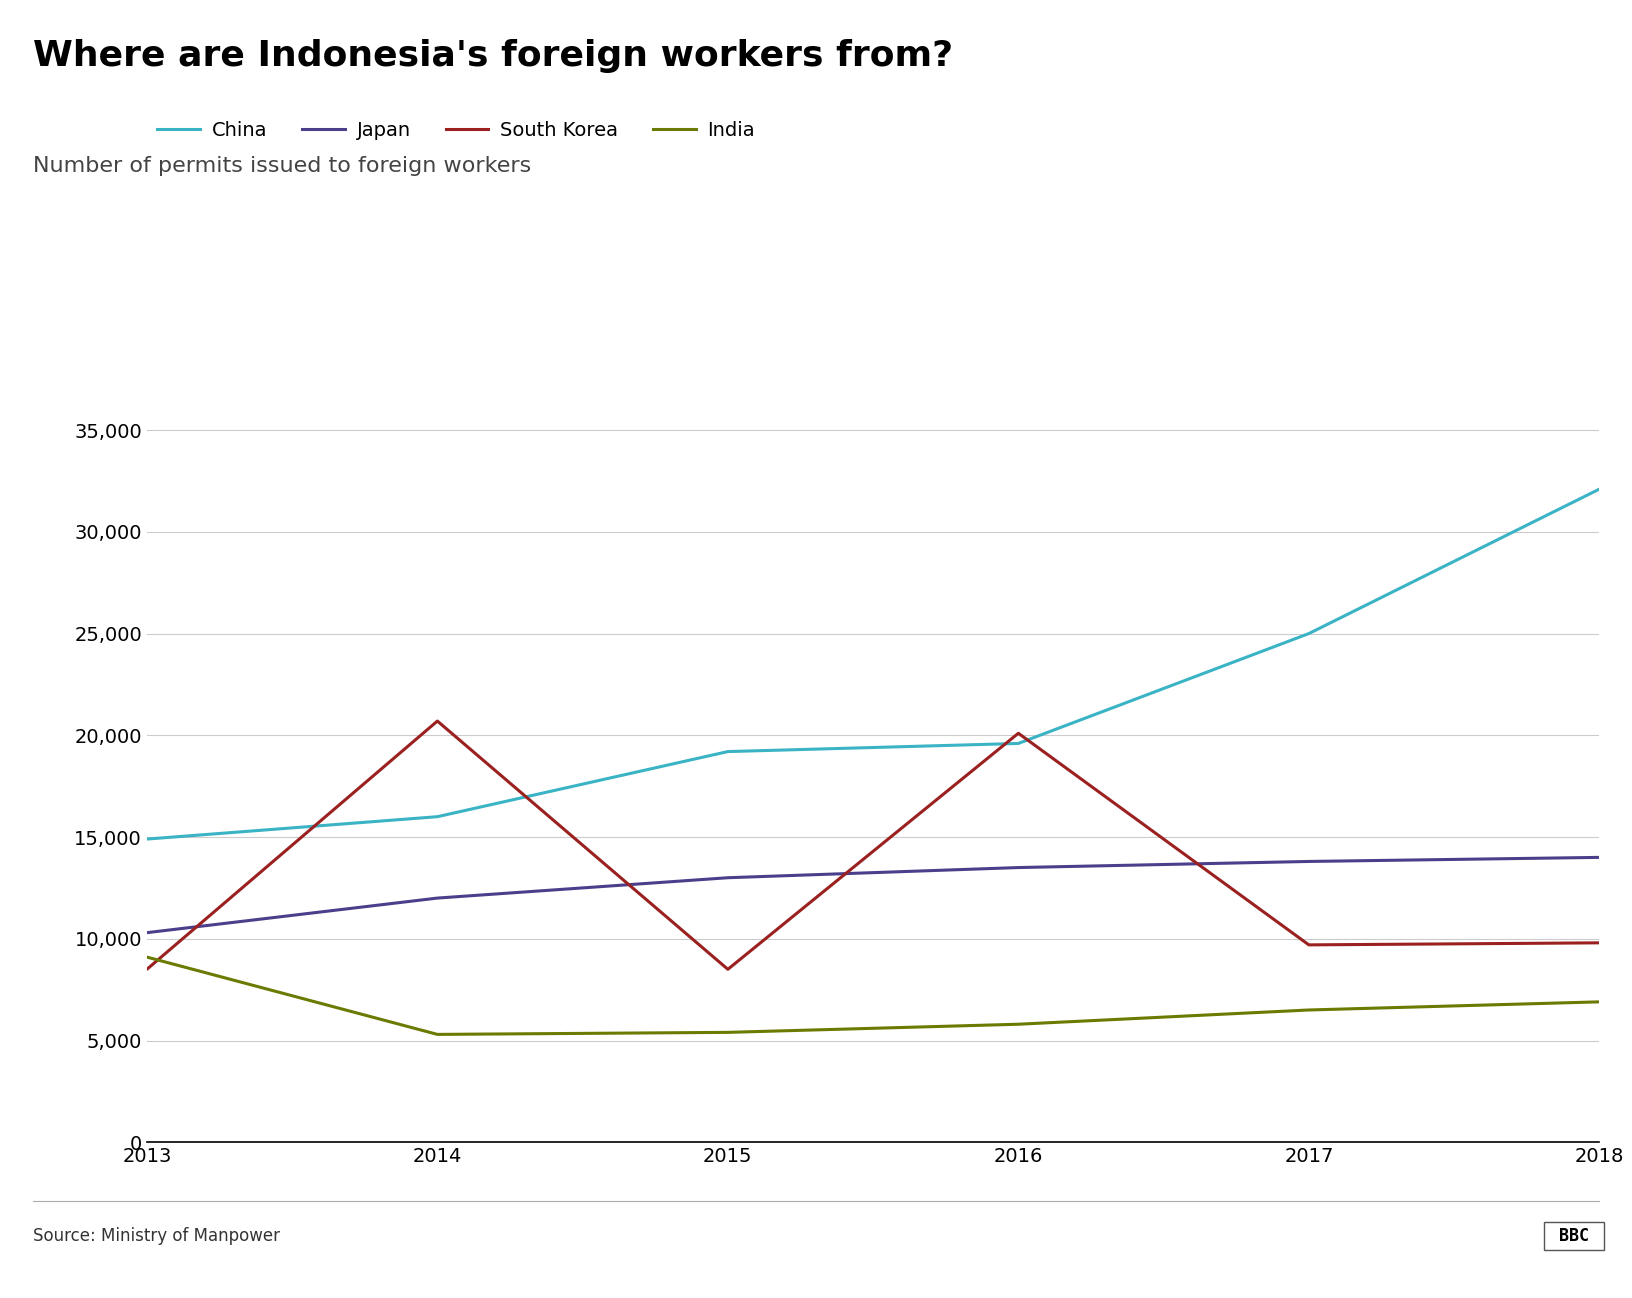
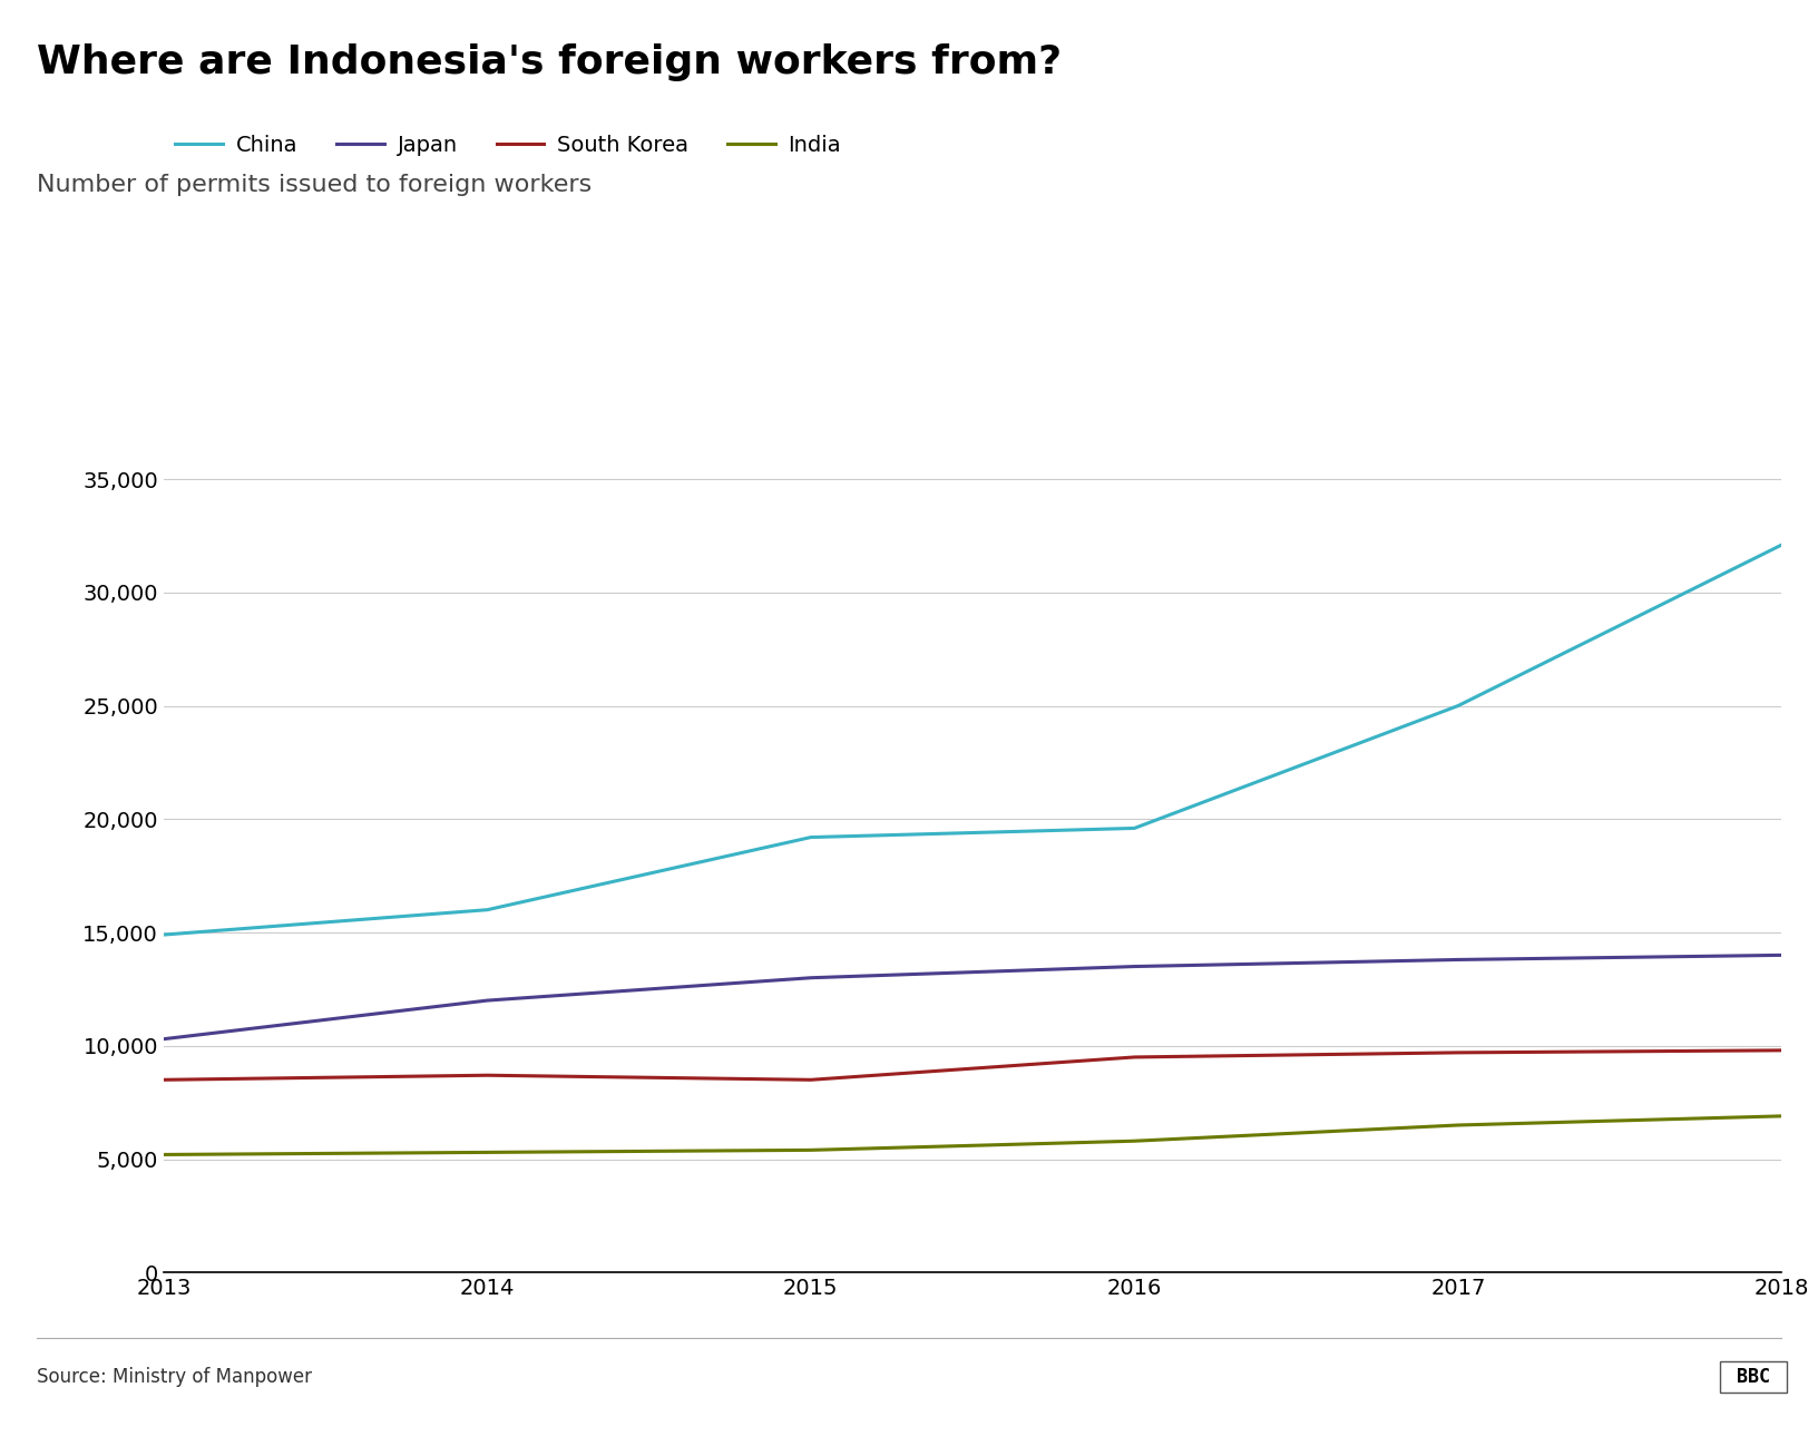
India/2013: 9,100 -> 5,200
South Korea/2014: 20,700 -> 8,700
South Korea/2016: 20,100 -> 9,500
